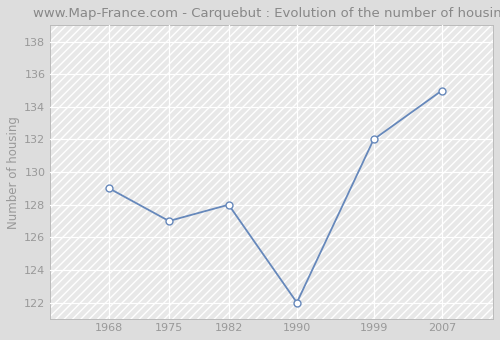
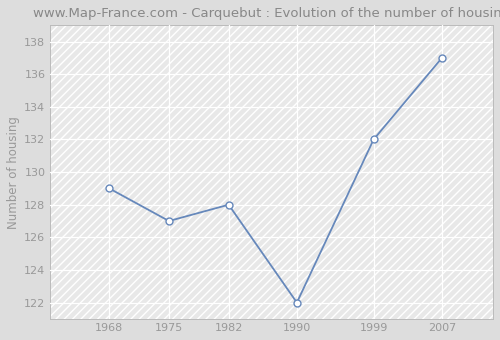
2007: 135 -> 137
